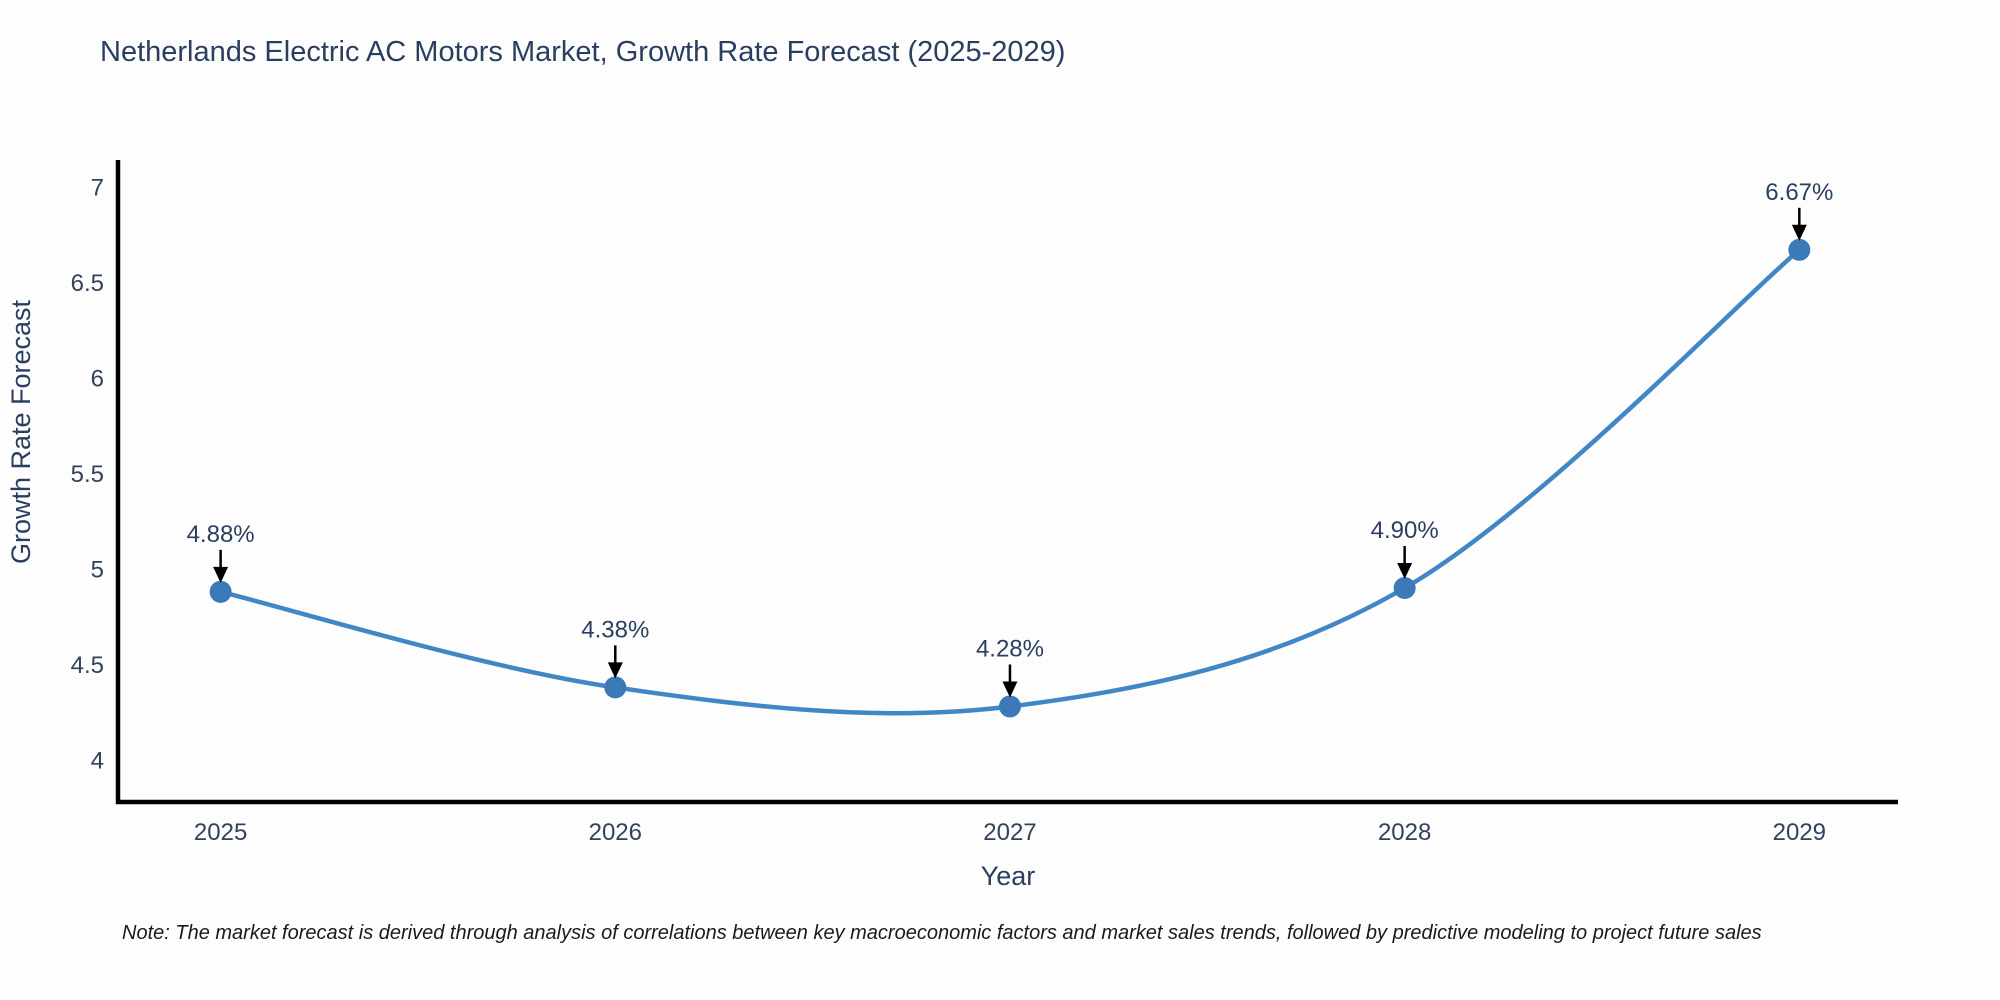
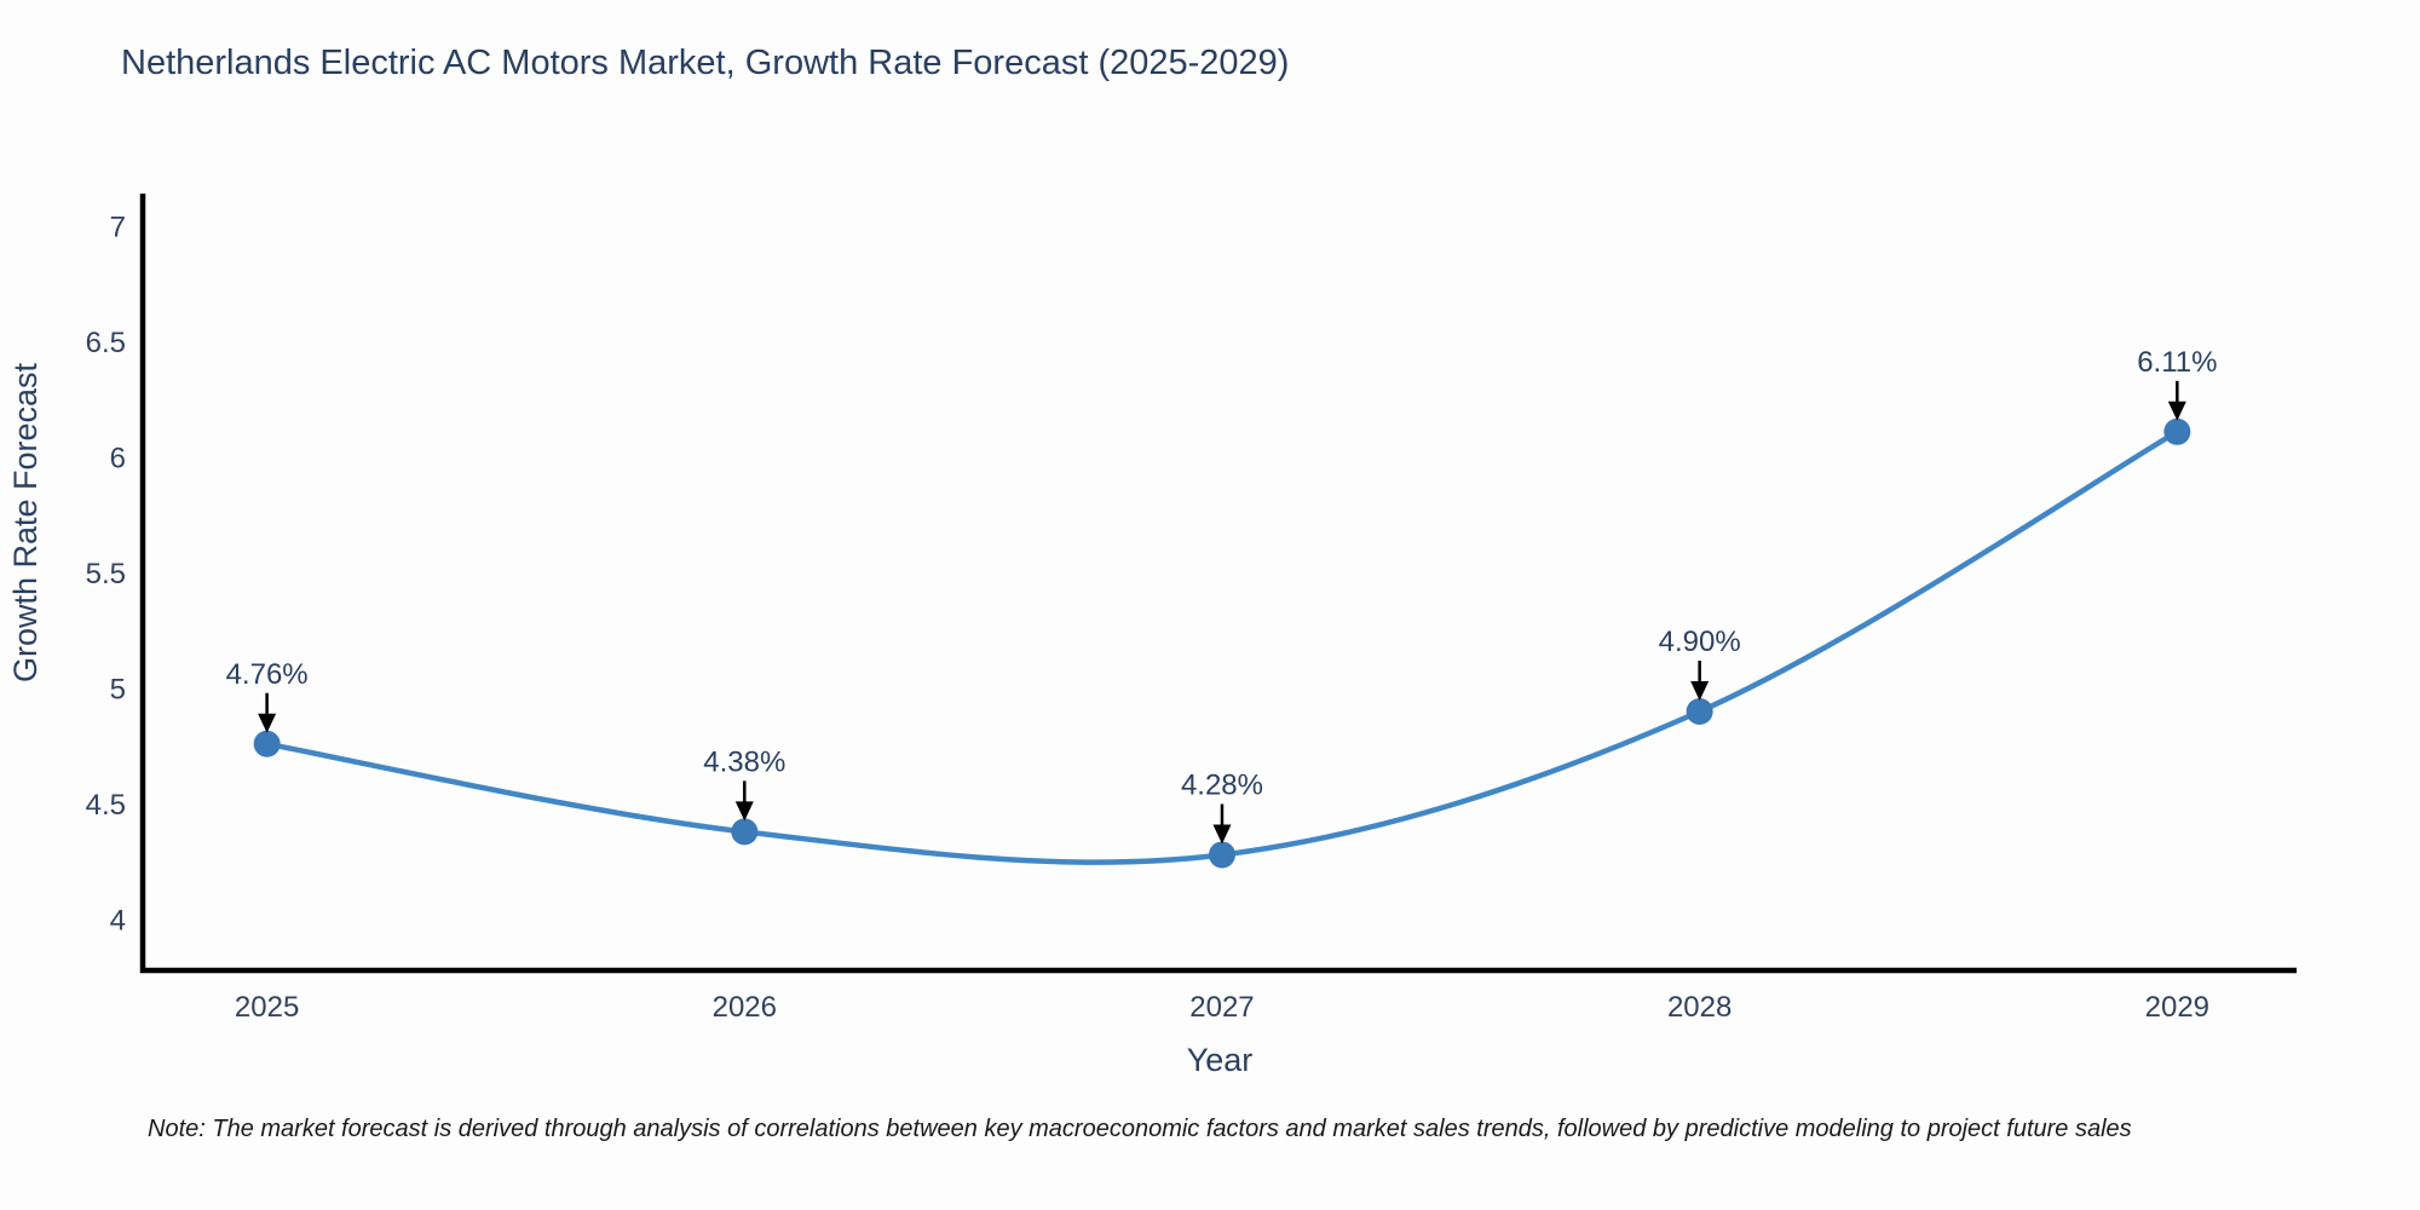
2025: 4.88% -> 4.76%
2029: 6.67% -> 6.11%
